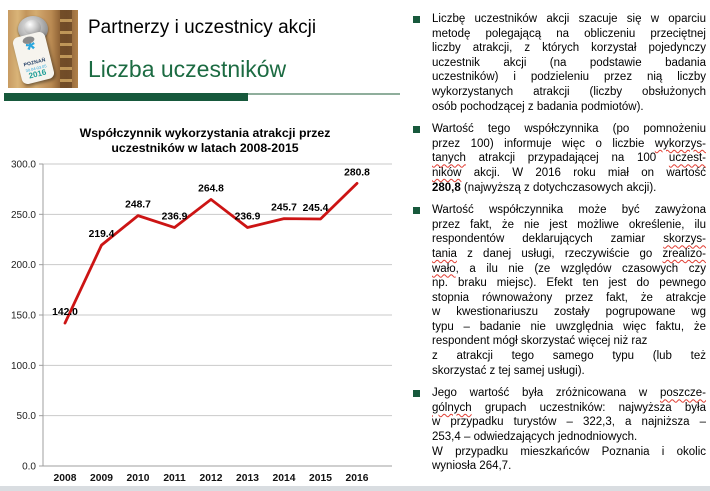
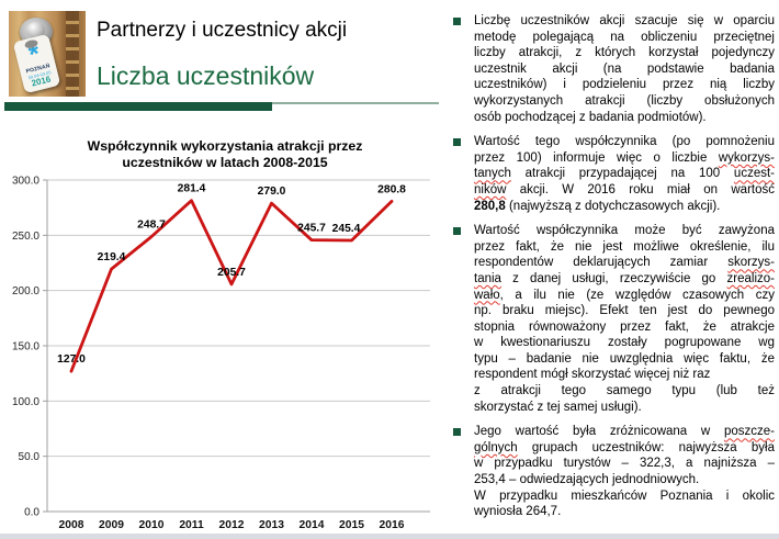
2008: 142.0 -> 127.0
2011: 236.9 -> 281.4
2012: 264.8 -> 205.7
2013: 236.9 -> 279.0
